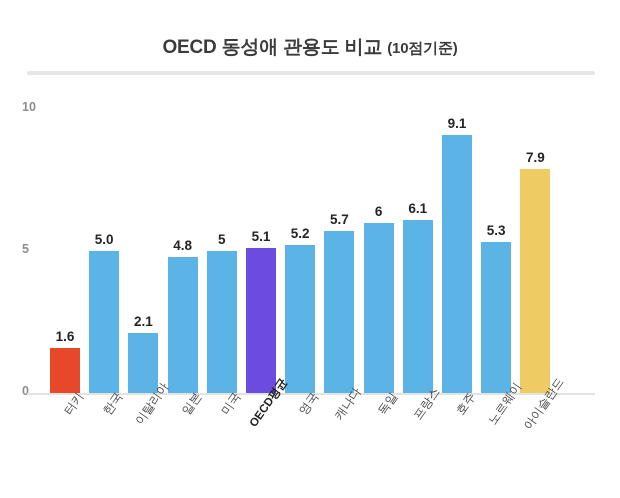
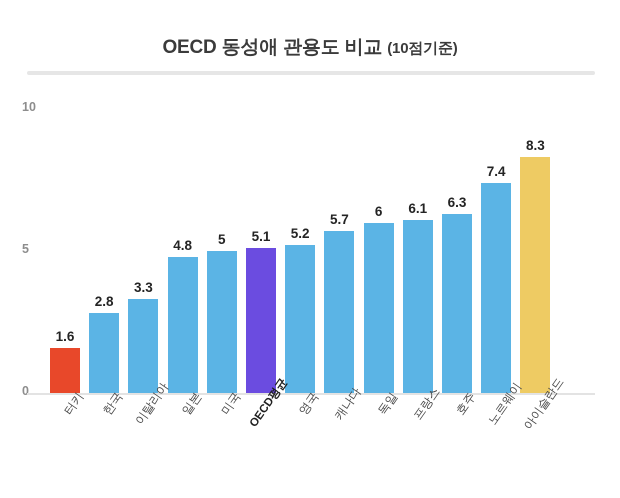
한국: 5.0 -> 2.8
이탈리아: 2.1 -> 3.3
호주: 9.1 -> 6.3
노르웨이: 5.3 -> 7.4
아이슬란드: 7.9 -> 8.3
